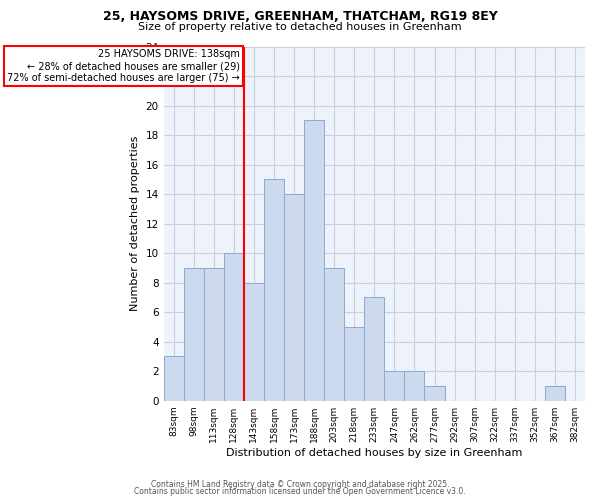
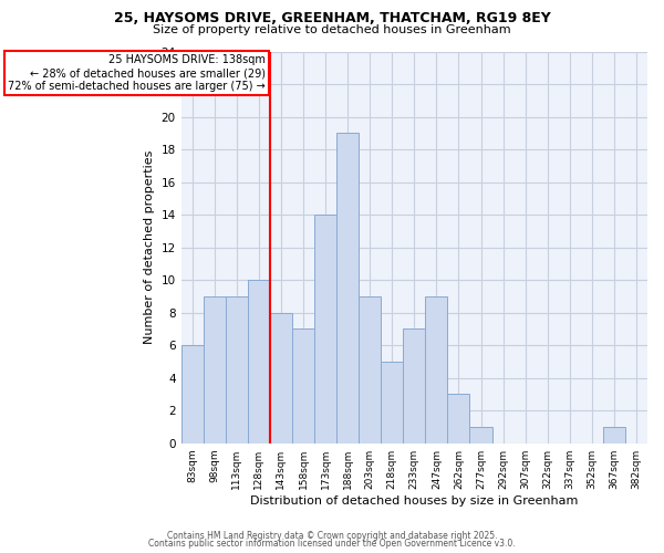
83sqm: 3 -> 6
158sqm: 15 -> 7
247sqm: 2 -> 9
262sqm: 2 -> 3
